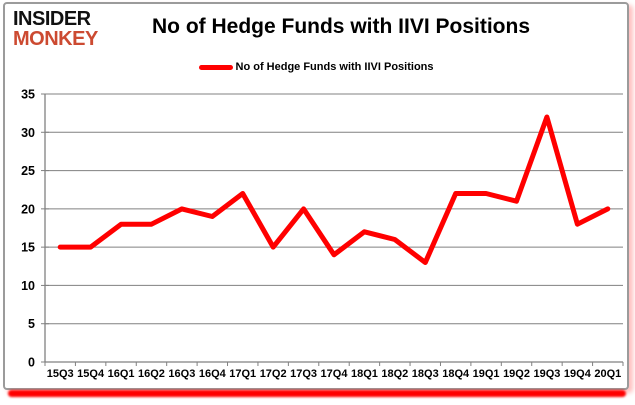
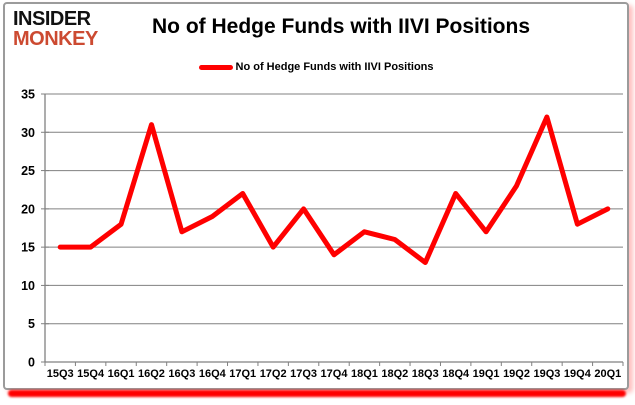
16Q2: 18 -> 31
16Q3: 20 -> 17
19Q1: 22 -> 17
19Q2: 21 -> 23
